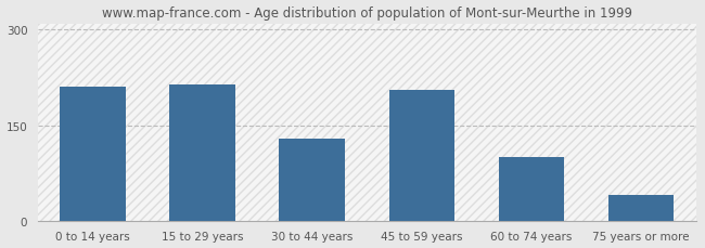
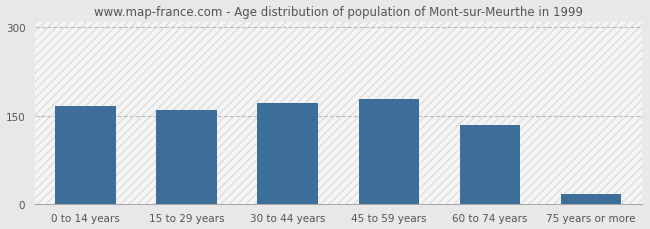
0 to 14 years: 210 -> 166
15 to 29 years: 214 -> 160
30 to 44 years: 128 -> 172
45 to 59 years: 206 -> 178
60 to 74 years: 100 -> 134
75 years or more: 40 -> 16
